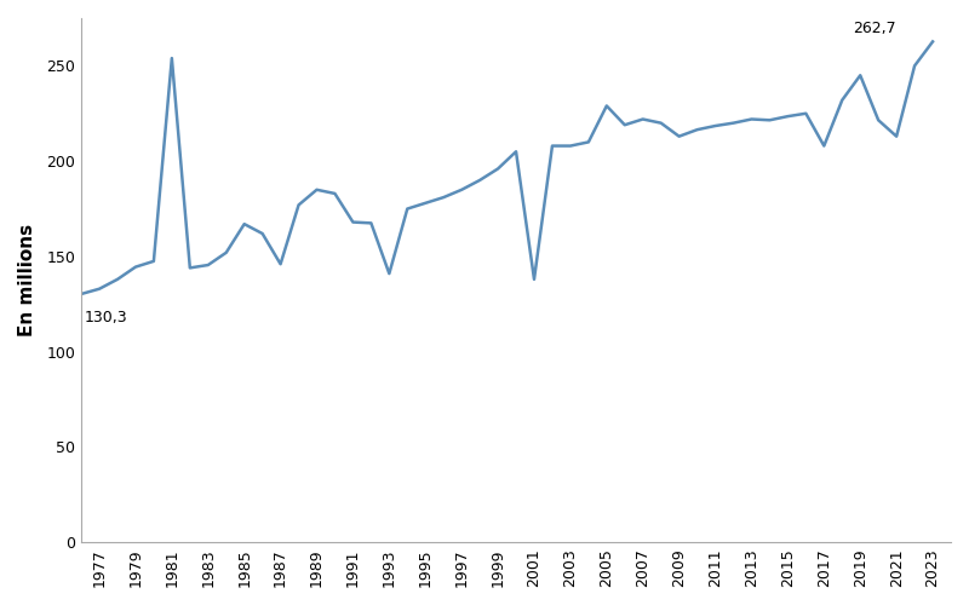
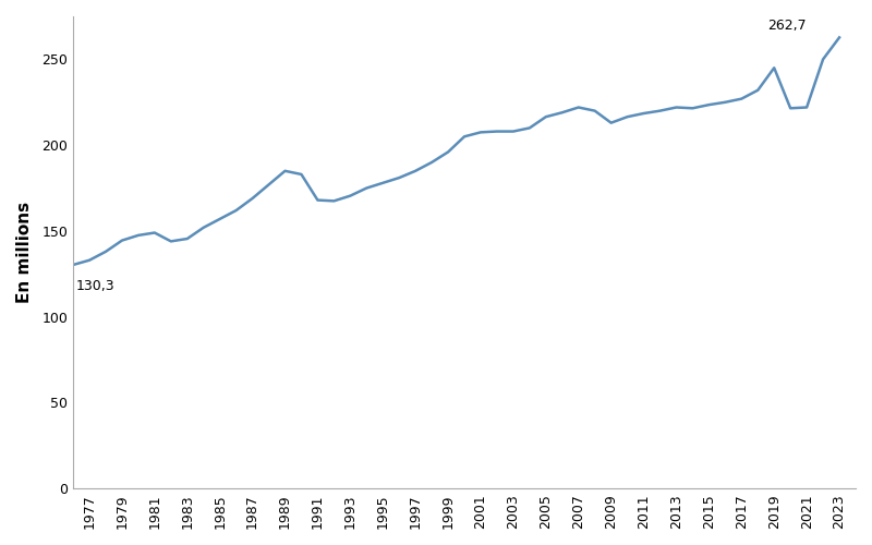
1981: 254 -> 149
1985: 167 -> 157
1987: 146 -> 169
1993: 141 -> 170
2001: 138 -> 208
2005: 229 -> 216
2017: 208 -> 227
2021: 213 -> 222
